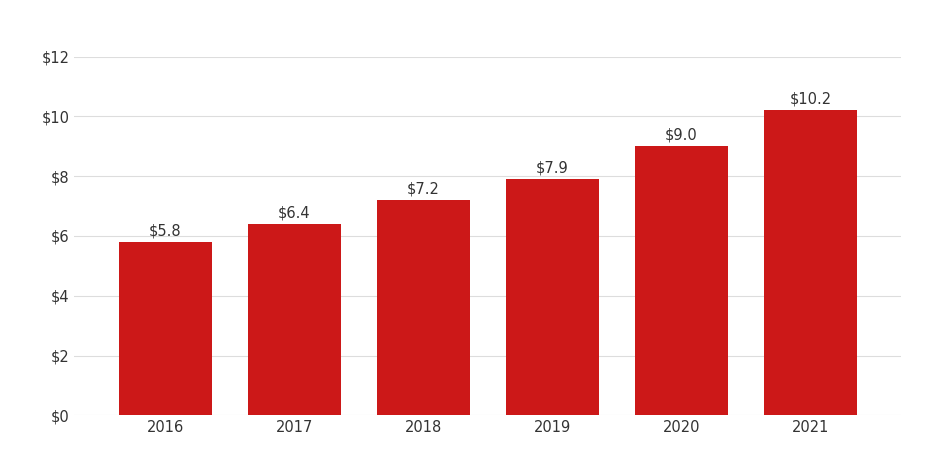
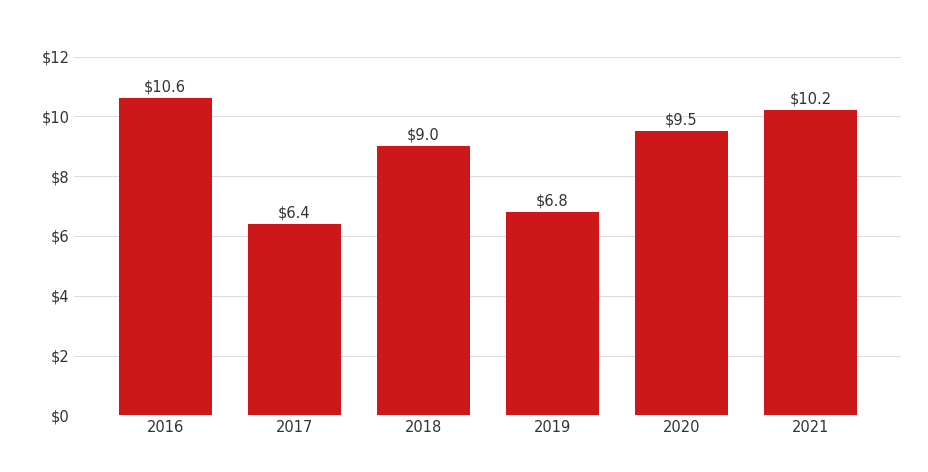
2016: $5.8 -> $10.6
2018: $7.2 -> $9.0
2019: $7.9 -> $6.8
2020: $9.0 -> $9.5
